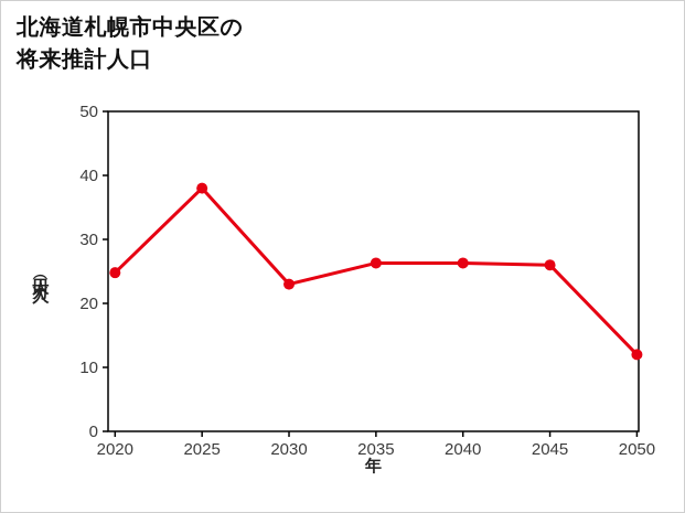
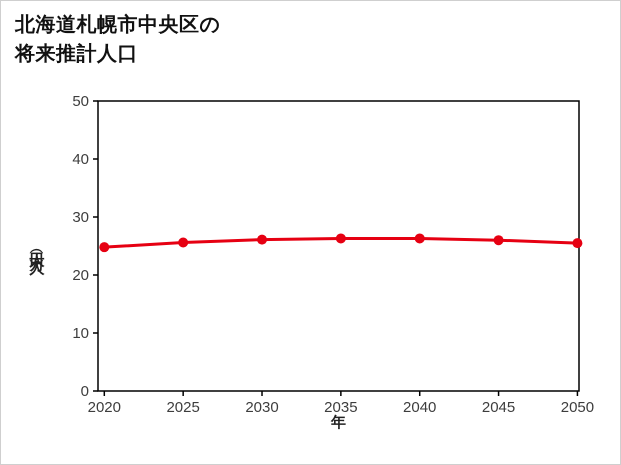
2025: 38 -> 26
2030: 23 -> 26
2050: 12 -> 26
